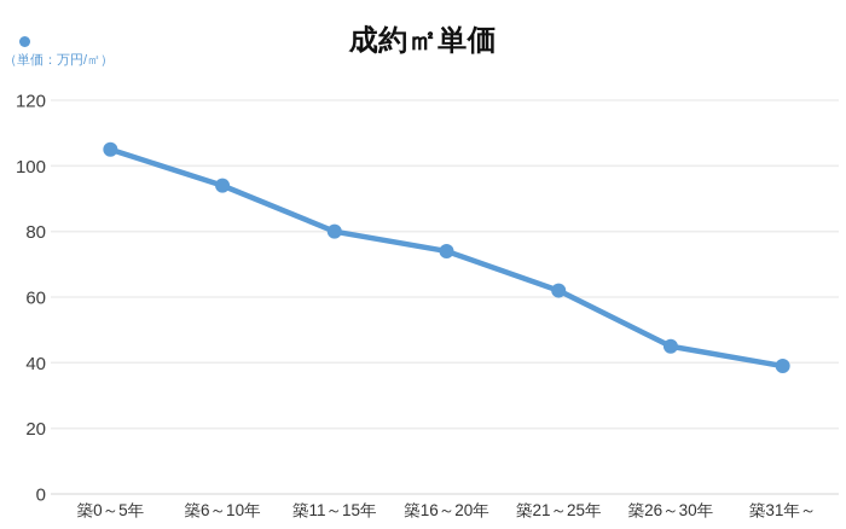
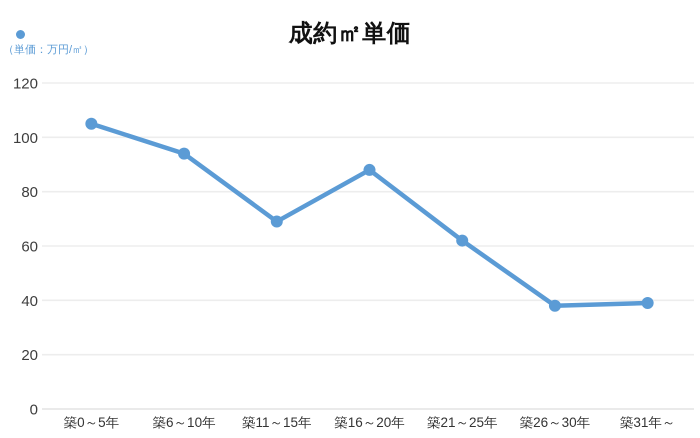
築11～15年: 80 -> 69
築16～20年: 74 -> 88
築26～30年: 45 -> 38
